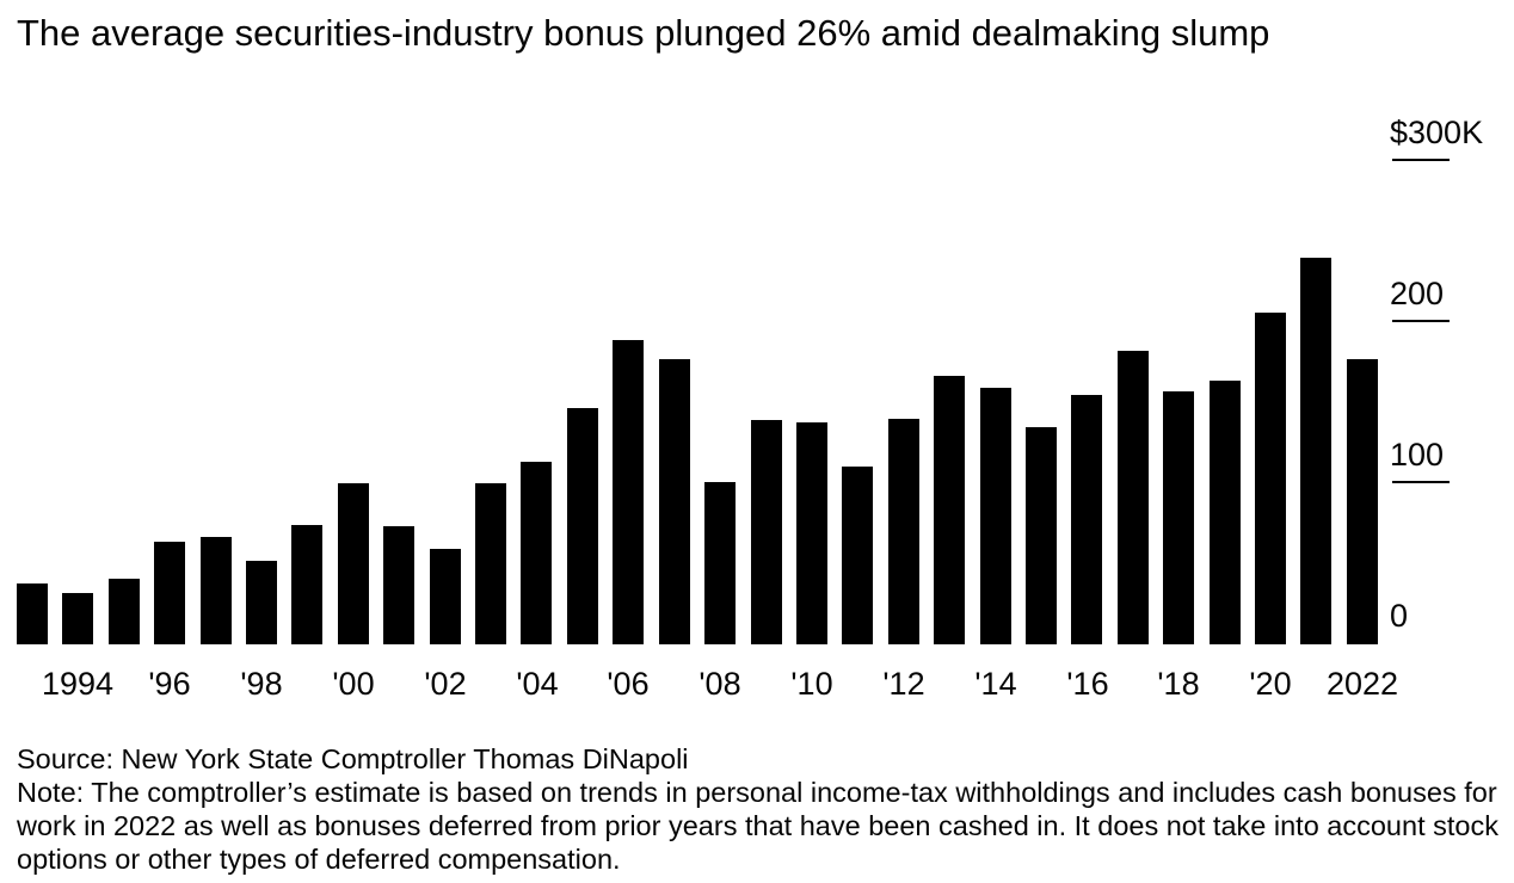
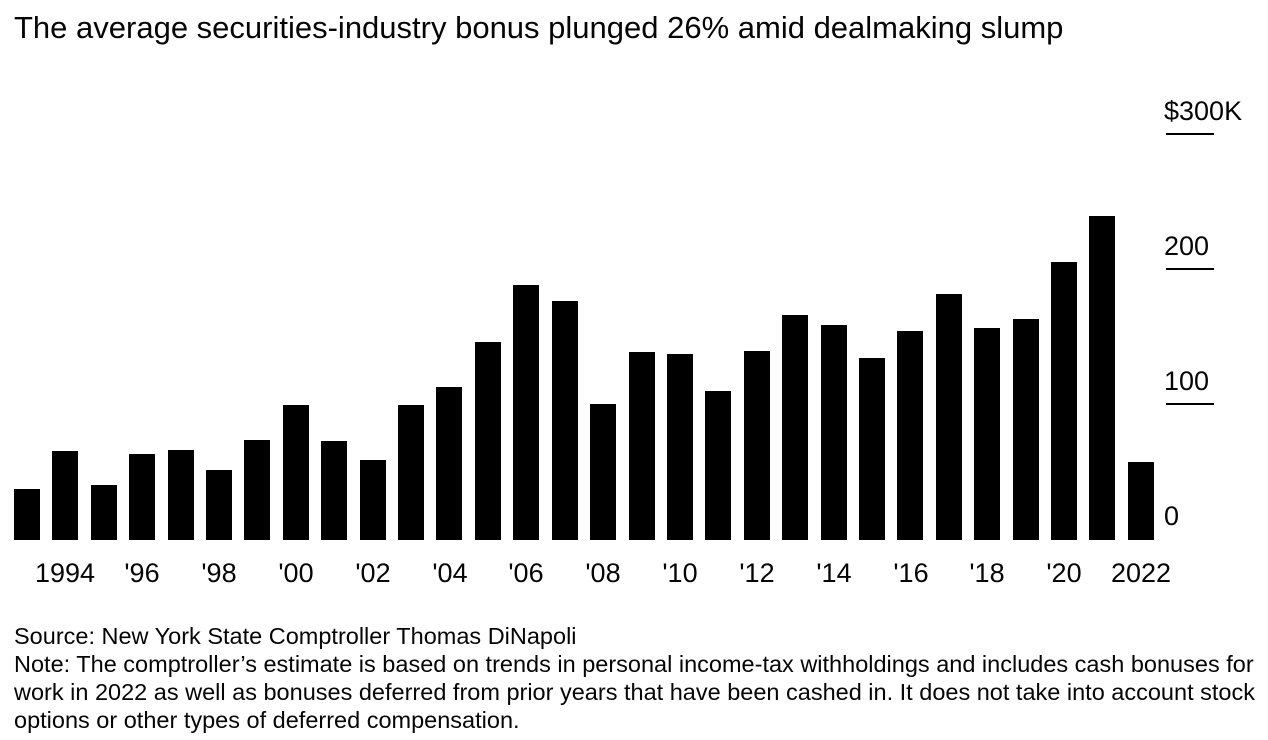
1994: $32K -> $66K
2022: $177K -> $58K
